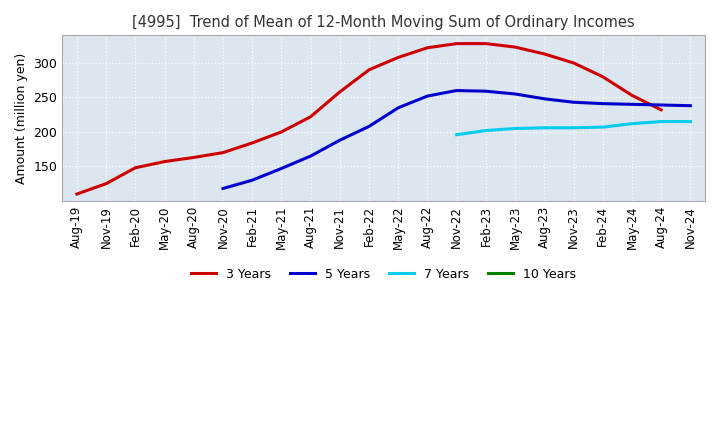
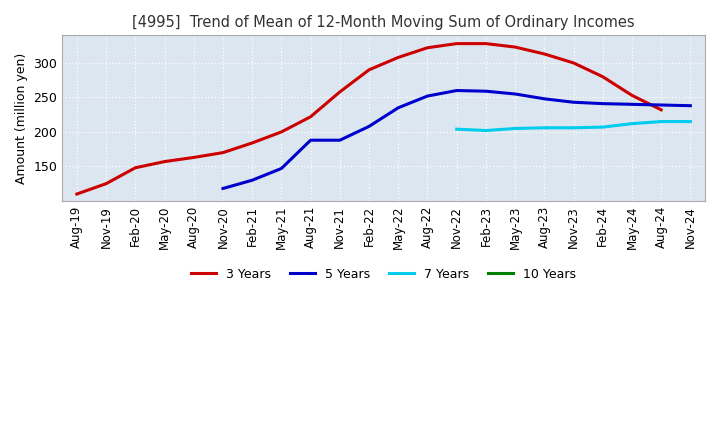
5 Years/Aug-21: 165 -> 188
7 Years/Nov-22: 196 -> 204
